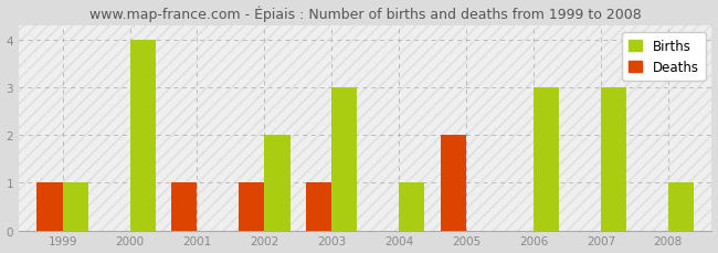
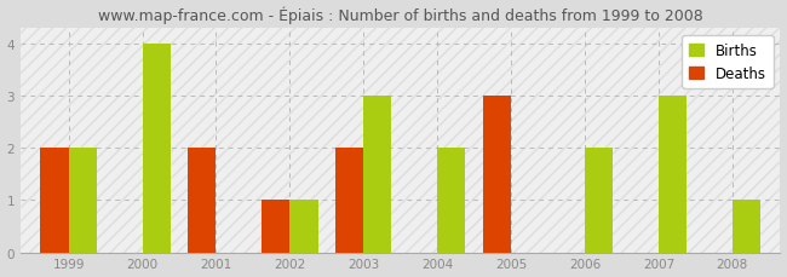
Deaths/1999: 1 -> 2
Births/1999: 1 -> 2
Deaths/2001: 1 -> 2
Births/2002: 2 -> 1
Deaths/2003: 1 -> 2
Births/2004: 1 -> 2
Deaths/2005: 2 -> 3
Births/2006: 3 -> 2
